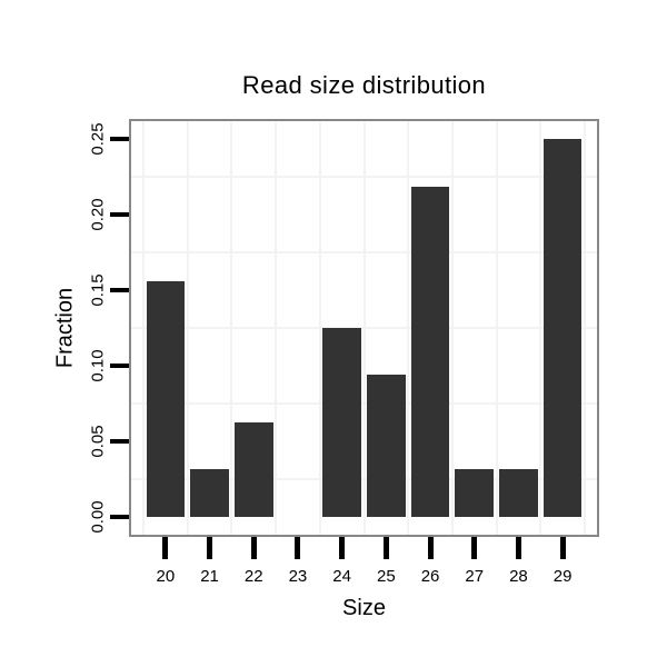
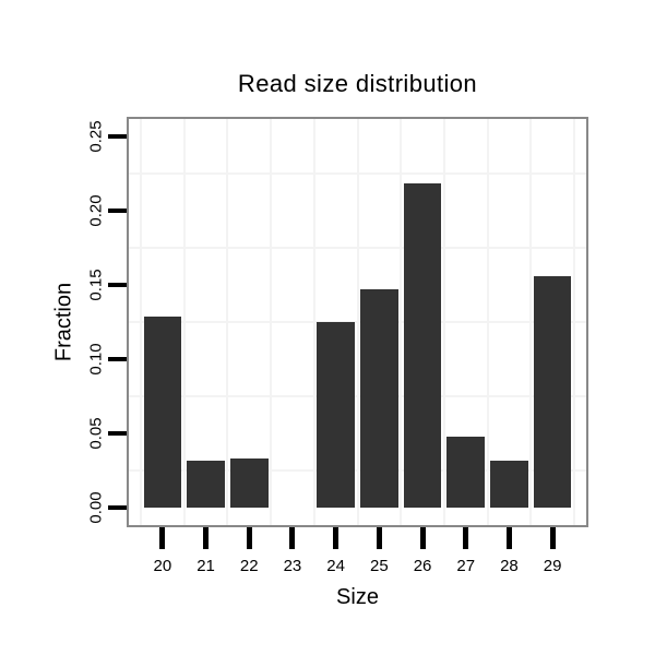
20: 0.156 -> 0.129
22: 0.062 -> 0.033
25: 0.094 -> 0.147
27: 0.031 -> 0.048
29: 0.250 -> 0.156
